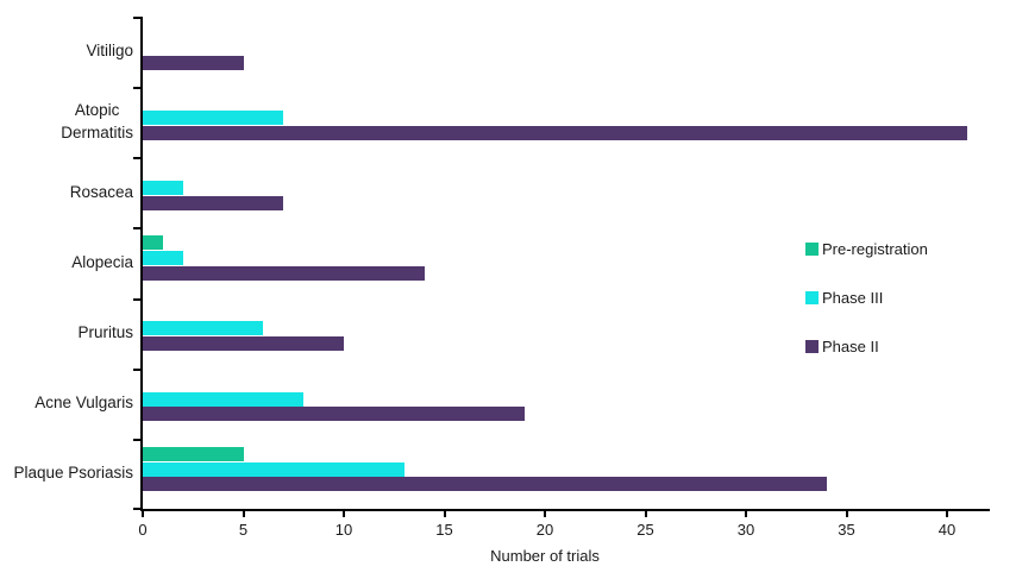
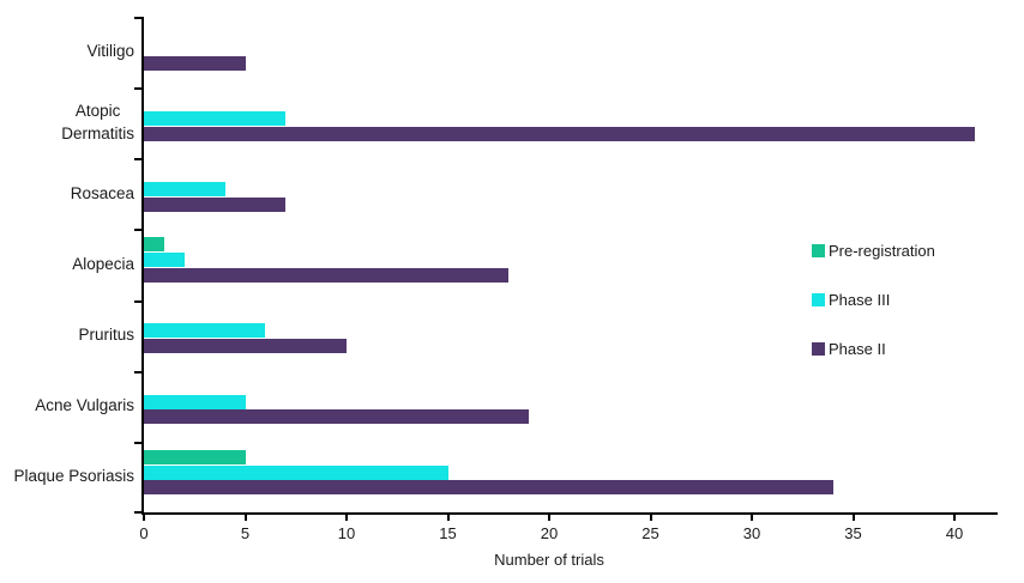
Phase III/Rosacea: 2 -> 4
Phase II/Alopecia: 14 -> 18
Phase III/Acne Vulgaris: 8 -> 5
Phase III/Plaque Psoriasis: 13 -> 15
